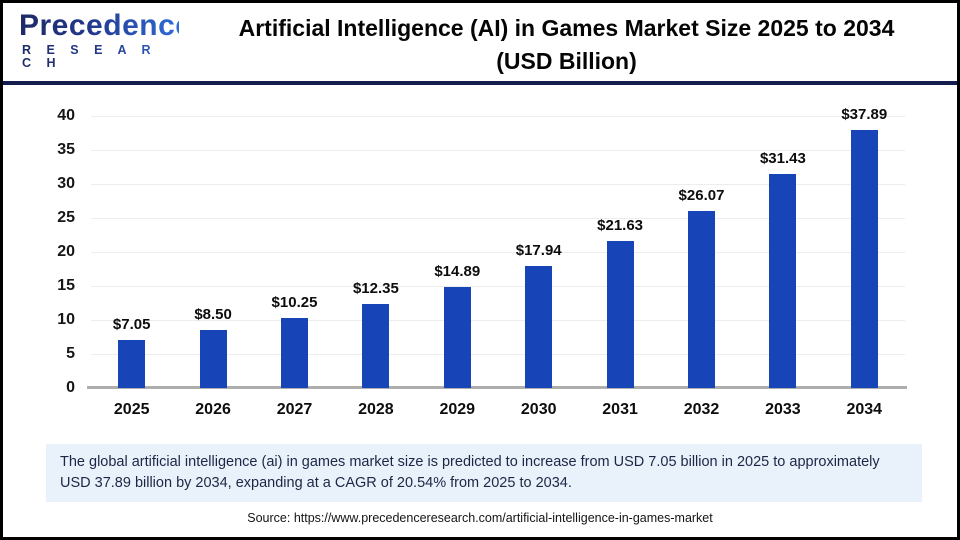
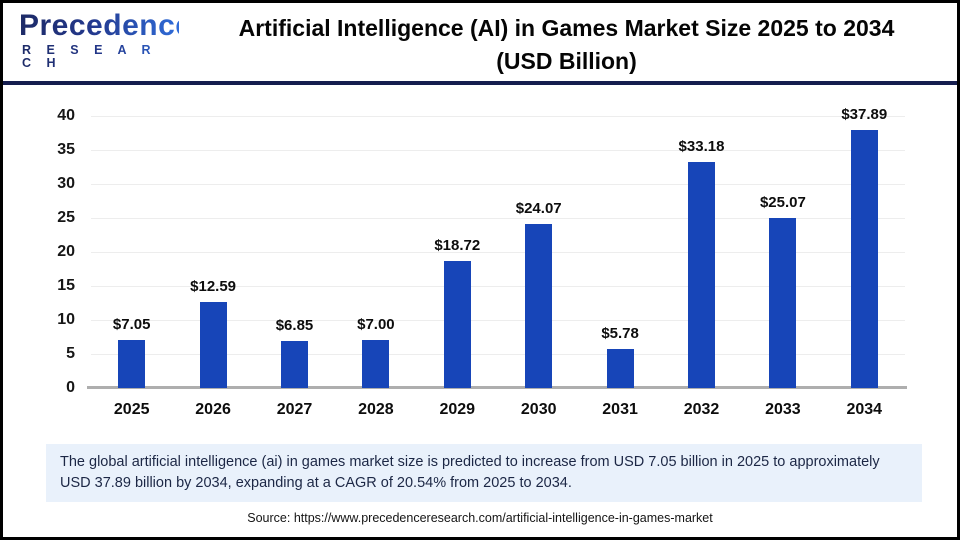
2026: $8.50 -> $12.59
2027: $10.25 -> $6.85
2028: $12.35 -> $7.00
2029: $14.89 -> $18.72
2030: $17.94 -> $24.07
2031: $21.63 -> $5.78
2032: $26.07 -> $33.18
2033: $31.43 -> $25.07
